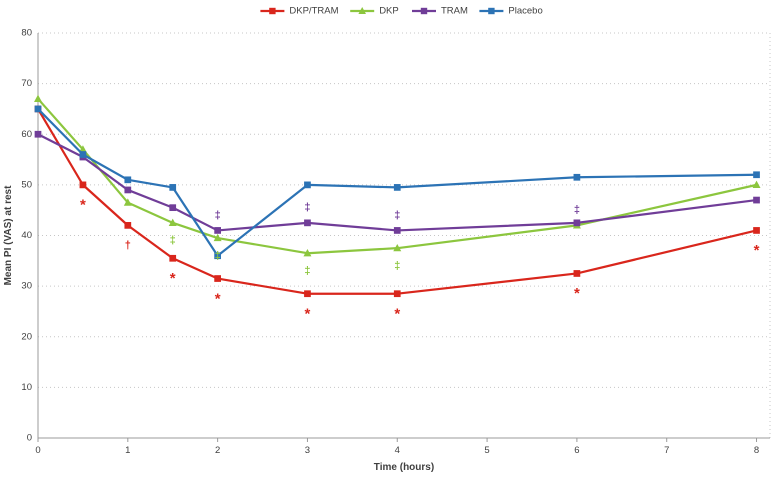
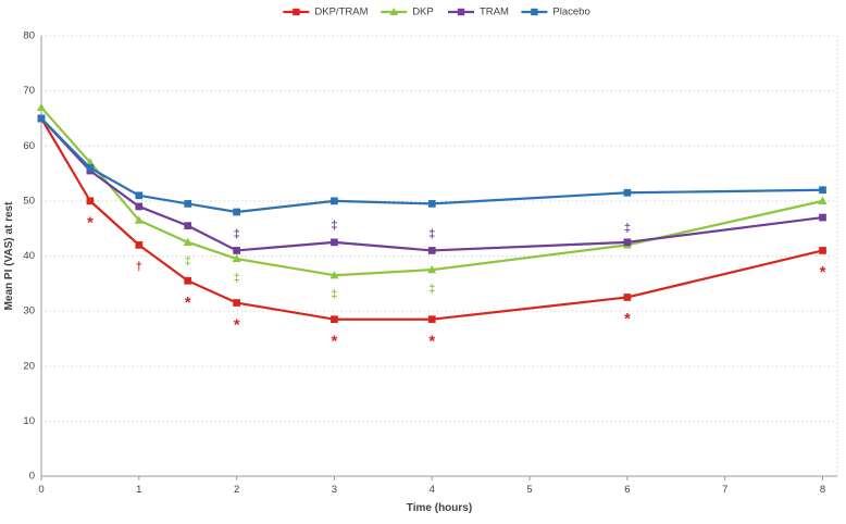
TRAM/0: 60 -> 65
Placebo/2: 36 -> 48
